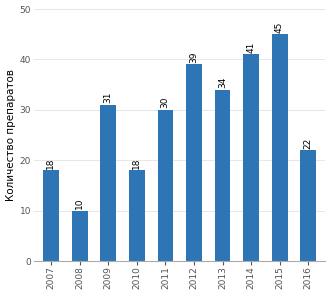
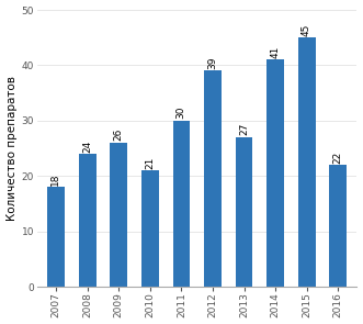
2008: 10 -> 24
2009: 31 -> 26
2010: 18 -> 21
2013: 34 -> 27
